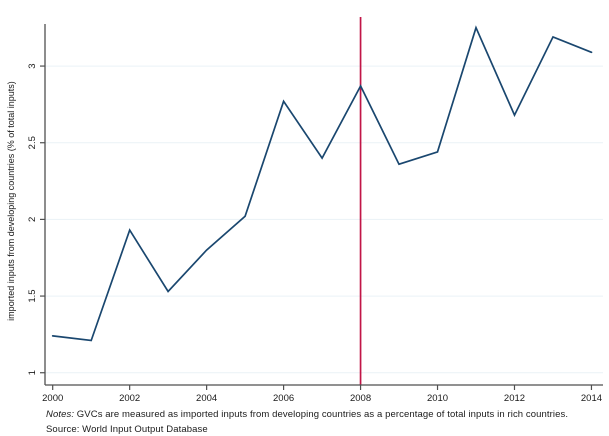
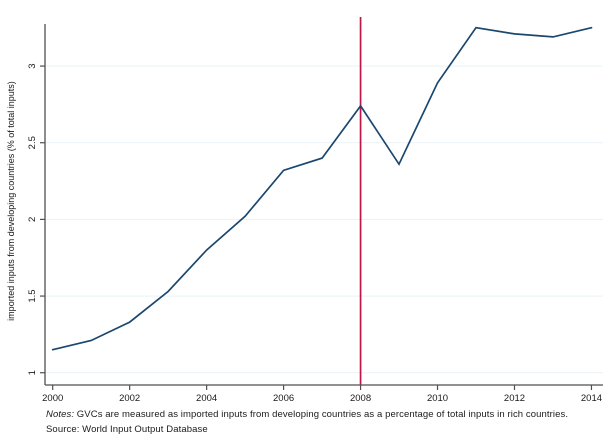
2000: 1.24 -> 1.15
2002: 1.93 -> 1.33
2006: 2.77 -> 2.32
2008: 2.87 -> 2.74
2010: 2.44 -> 2.89
2012: 2.68 -> 3.21
2014: 3.09 -> 3.25
